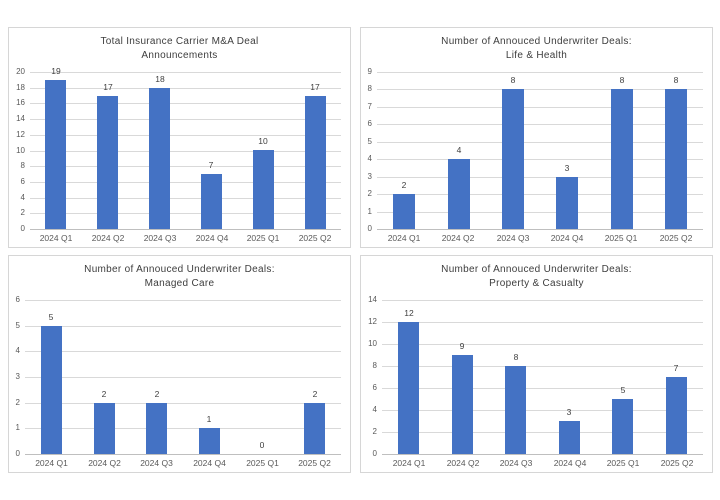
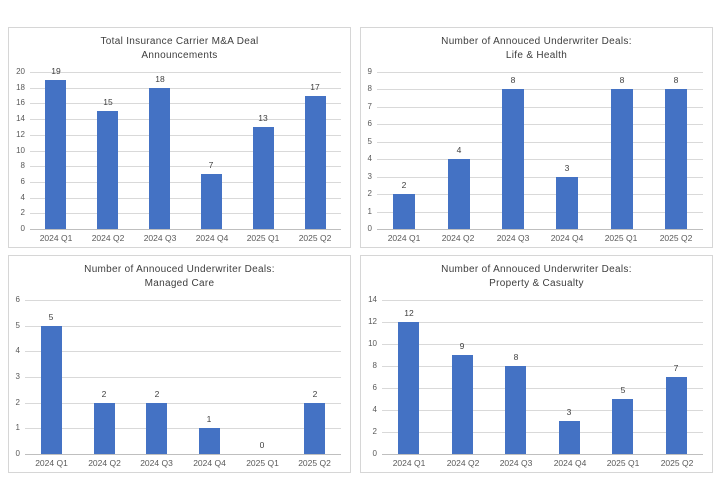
Total Insurance Carrier M&A Deal Announcements/2024 Q2: 17 -> 15
Total Insurance Carrier M&A Deal Announcements/2025 Q1: 10 -> 13
